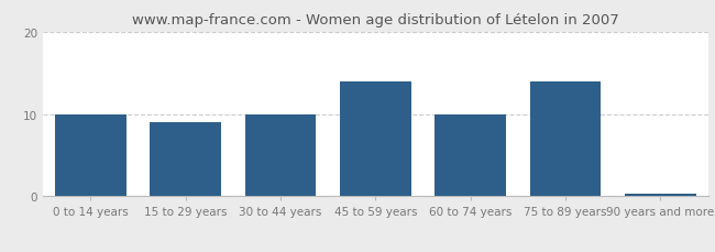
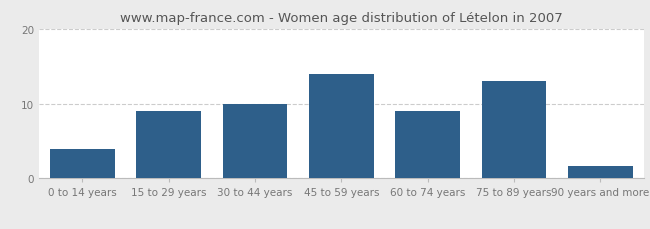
0 to 14 years: 10.0 -> 4.0
60 to 74 years: 10.0 -> 9.0
75 to 89 years: 14.0 -> 13.0
90 years and more: 0.3 -> 1.6
